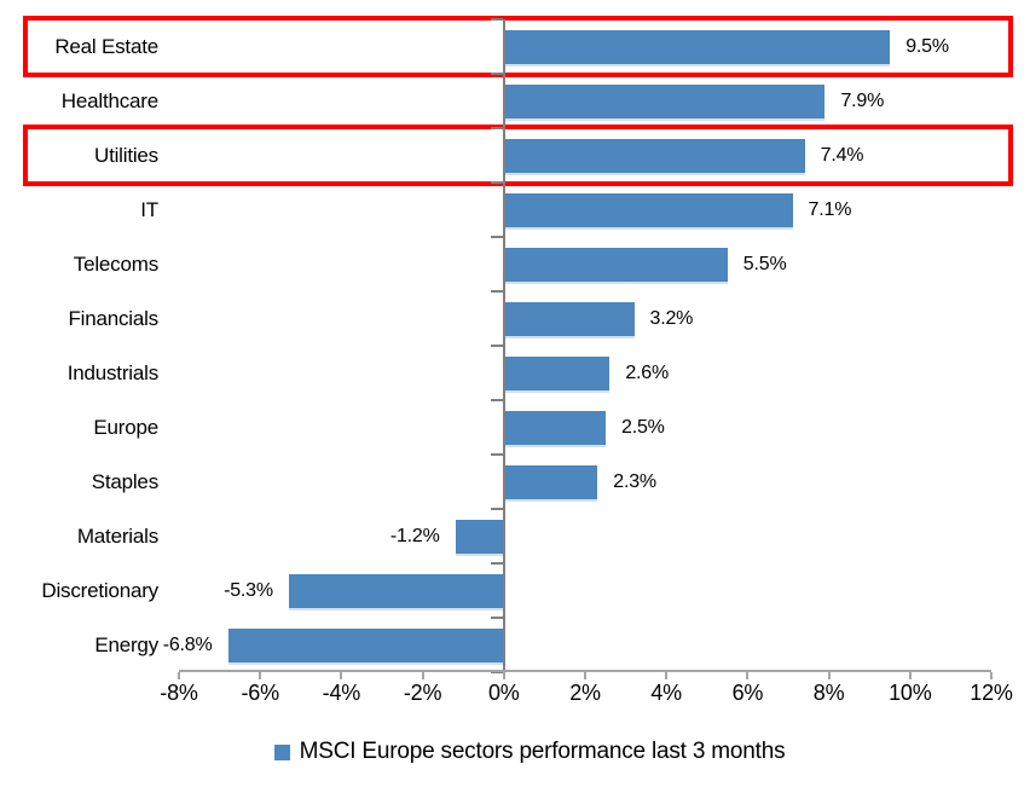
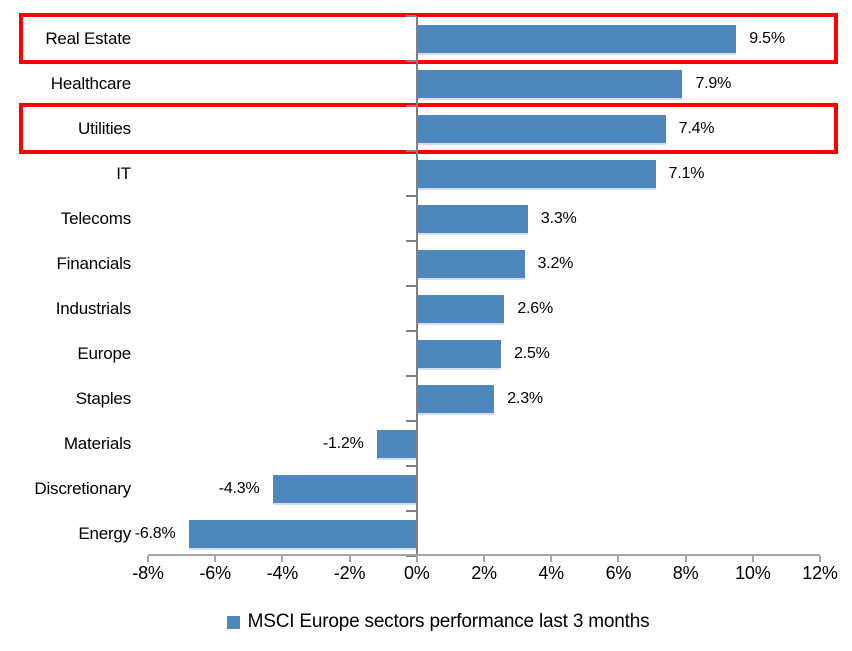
Telecoms: 5.5% -> 3.3%
Discretionary: -5.3% -> -4.3%
